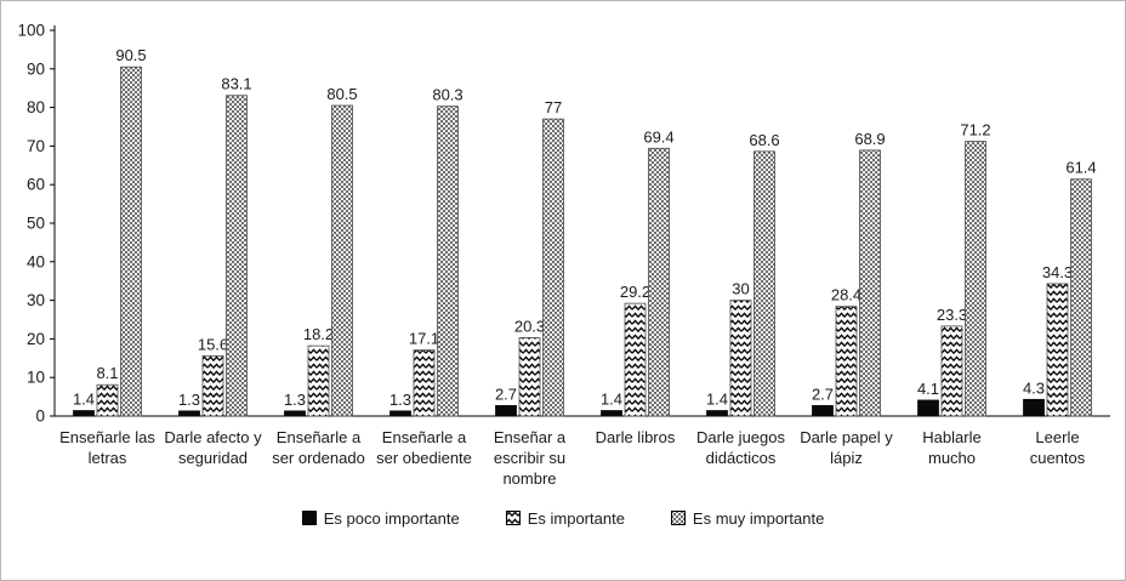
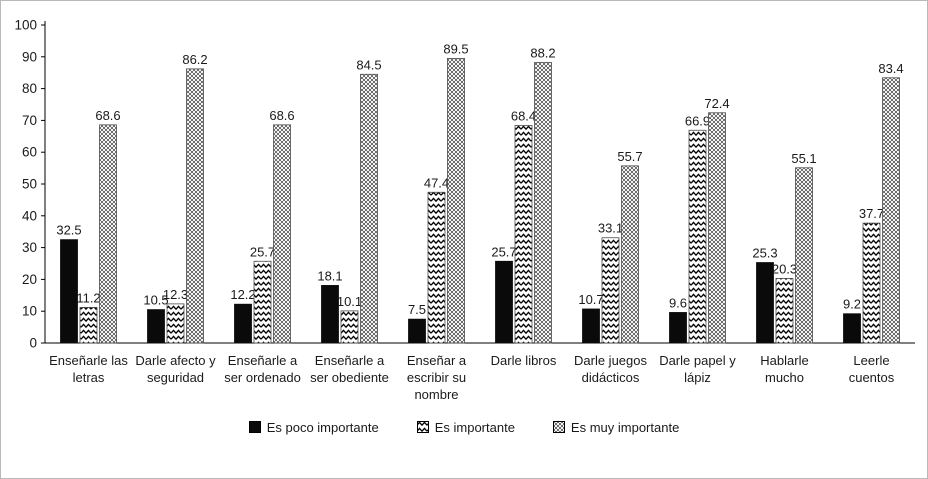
Es poco importante/Enseñarle las letras: 1.4 -> 32.5
Es importante/Enseñarle las letras: 8.1 -> 11.2
Es muy importante/Enseñarle las letras: 90.5 -> 68.6
Es poco importante/Darle afecto y seguridad: 1.3 -> 10.5
Es importante/Darle afecto y seguridad: 15.6 -> 12.3
Es muy importante/Darle afecto y seguridad: 83.1 -> 86.2
Es poco importante/Enseñarle a ser ordenado: 1.3 -> 12.2
Es importante/Enseñarle a ser ordenado: 18.2 -> 25.7
Es muy importante/Enseñarle a ser ordenado: 80.5 -> 68.6
Es poco importante/Enseñarle a ser obediente: 1.3 -> 18.1
Es importante/Enseñarle a ser obediente: 17.1 -> 10.1
Es muy importante/Enseñarle a ser obediente: 80.3 -> 84.5
Es poco importante/Enseñar a escribir su nombre: 2.7 -> 7.5
Es importante/Enseñar a escribir su nombre: 20.3 -> 47.4
Es muy importante/Enseñar a escribir su nombre: 77 -> 89.5
Es poco importante/Darle libros: 1.4 -> 25.7
Es importante/Darle libros: 29.2 -> 68.4
Es muy importante/Darle libros: 69.4 -> 88.2
Es poco importante/Darle juegos didácticos: 1.4 -> 10.7
Es importante/Darle juegos didácticos: 30 -> 33.1
Es muy importante/Darle juegos didácticos: 68.6 -> 55.7
Es poco importante/Darle papel y lápiz: 2.7 -> 9.6
Es importante/Darle papel y lápiz: 28.4 -> 66.9
Es muy importante/Darle papel y lápiz: 68.9 -> 72.4
Es poco importante/Hablarle mucho: 4.1 -> 25.3
Es importante/Hablarle mucho: 23.3 -> 20.3
Es muy importante/Hablarle mucho: 71.2 -> 55.1
Es poco importante/Leerle cuentos: 4.3 -> 9.2
Es importante/Leerle cuentos: 34.3 -> 37.7
Es muy importante/Leerle cuentos: 61.4 -> 83.4
